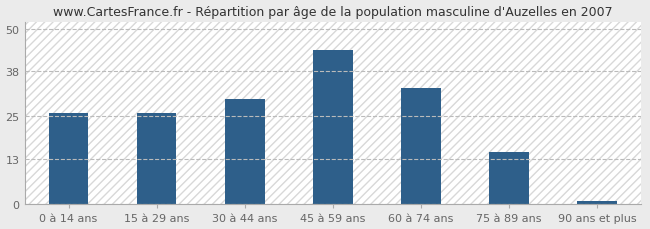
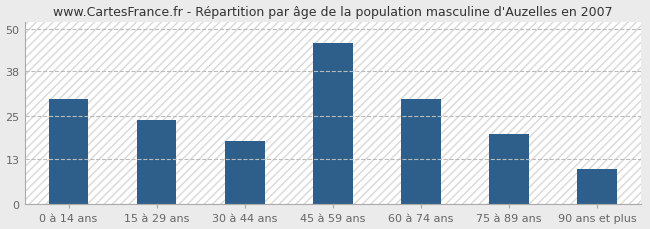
0 à 14 ans: 26 -> 30
15 à 29 ans: 26 -> 24
30 à 44 ans: 30 -> 18
45 à 59 ans: 44 -> 46
60 à 74 ans: 33 -> 30
75 à 89 ans: 15 -> 20
90 ans et plus: 1 -> 10
